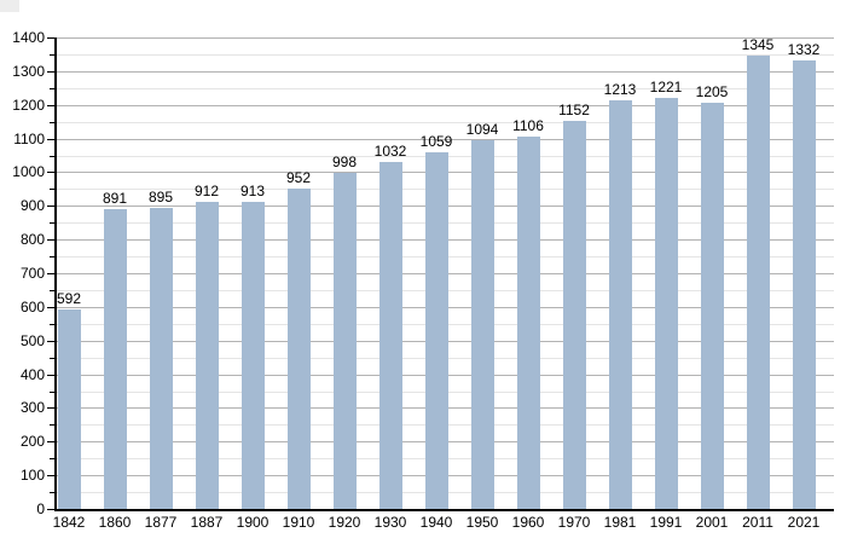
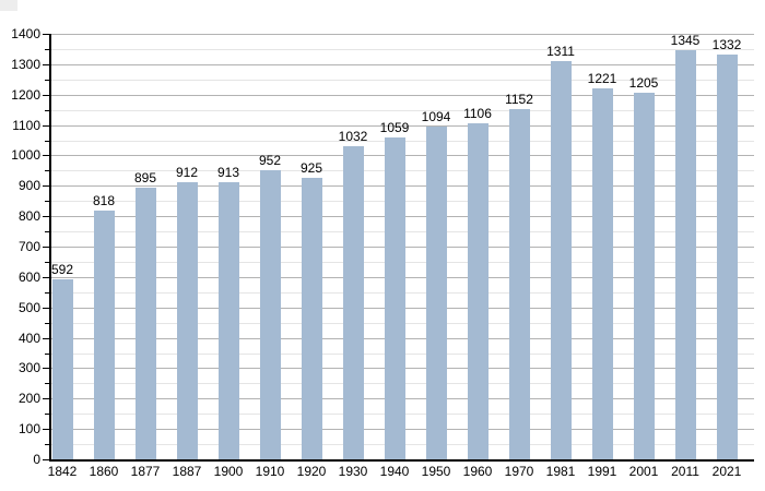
1860: 891 -> 818
1920: 998 -> 925
1981: 1213 -> 1311
